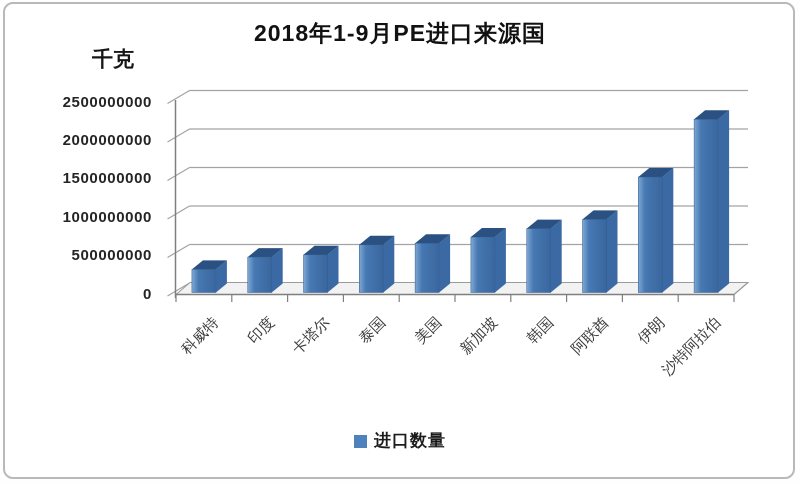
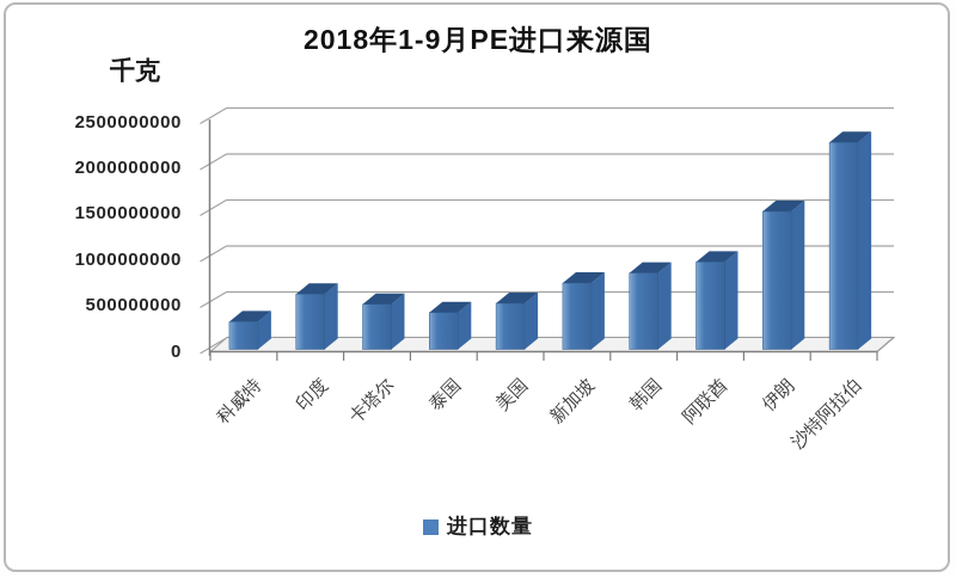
印度: 500000000 -> 600000000
泰国: 600000000 -> 400000000
美国: 600000000 -> 500000000
